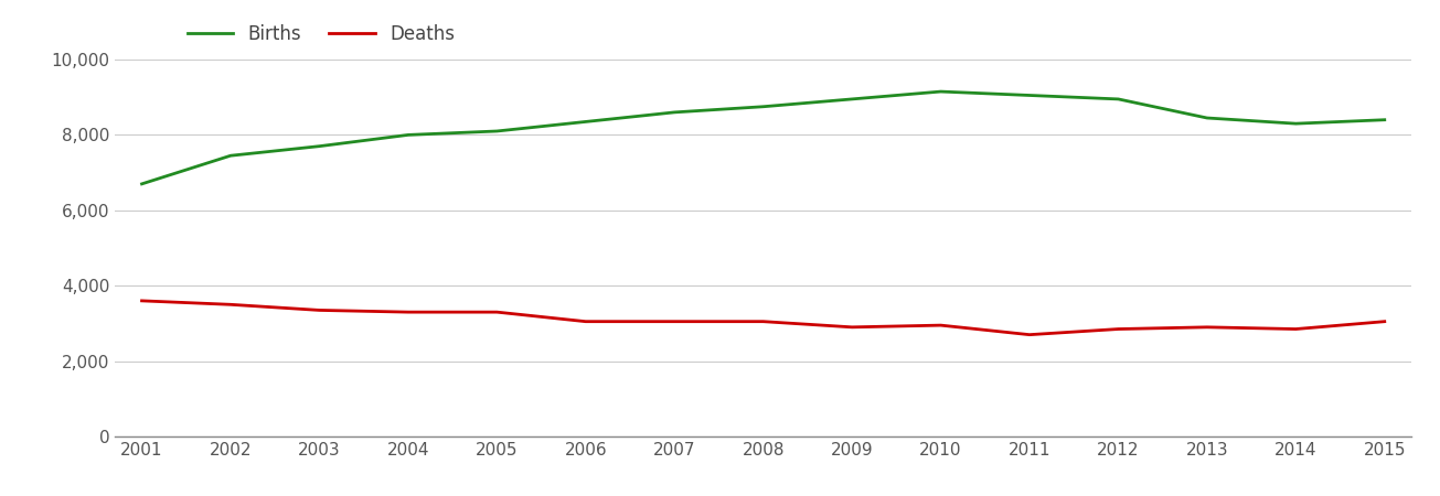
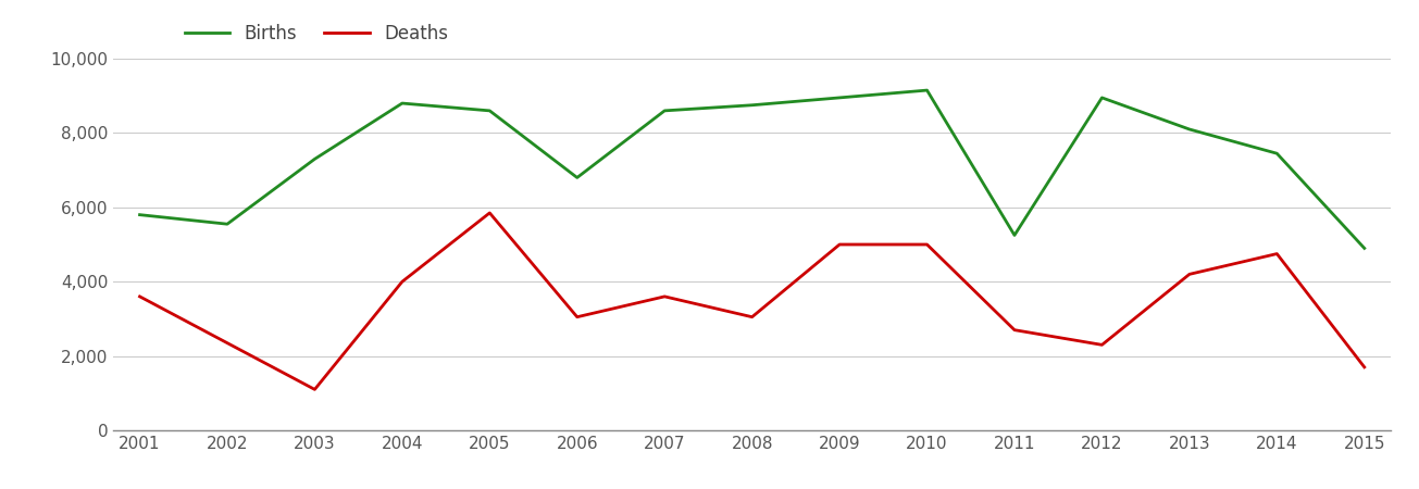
Births/2001: 6,700 -> 5,800
Births/2002: 7,450 -> 5,550
Deaths/2002: 3,500 -> 2,350
Births/2003: 7,700 -> 7,300
Deaths/2003: 3,350 -> 1,100
Births/2004: 8,000 -> 8,800
Deaths/2004: 3,300 -> 4,000
Births/2005: 8,100 -> 8,600
Deaths/2005: 3,300 -> 5,850
Births/2006: 8,350 -> 6,800
Deaths/2007: 3,050 -> 3,600
Deaths/2009: 2,900 -> 5,000
Deaths/2010: 2,950 -> 5,000
Births/2011: 9,050 -> 5,250
Deaths/2012: 2,850 -> 2,300
Births/2013: 8,450 -> 8,100
Deaths/2013: 2,900 -> 4,200
Births/2014: 8,300 -> 7,450
Deaths/2014: 2,850 -> 4,750
Births/2015: 8,400 -> 4,900
Deaths/2015: 3,050 -> 1,700
